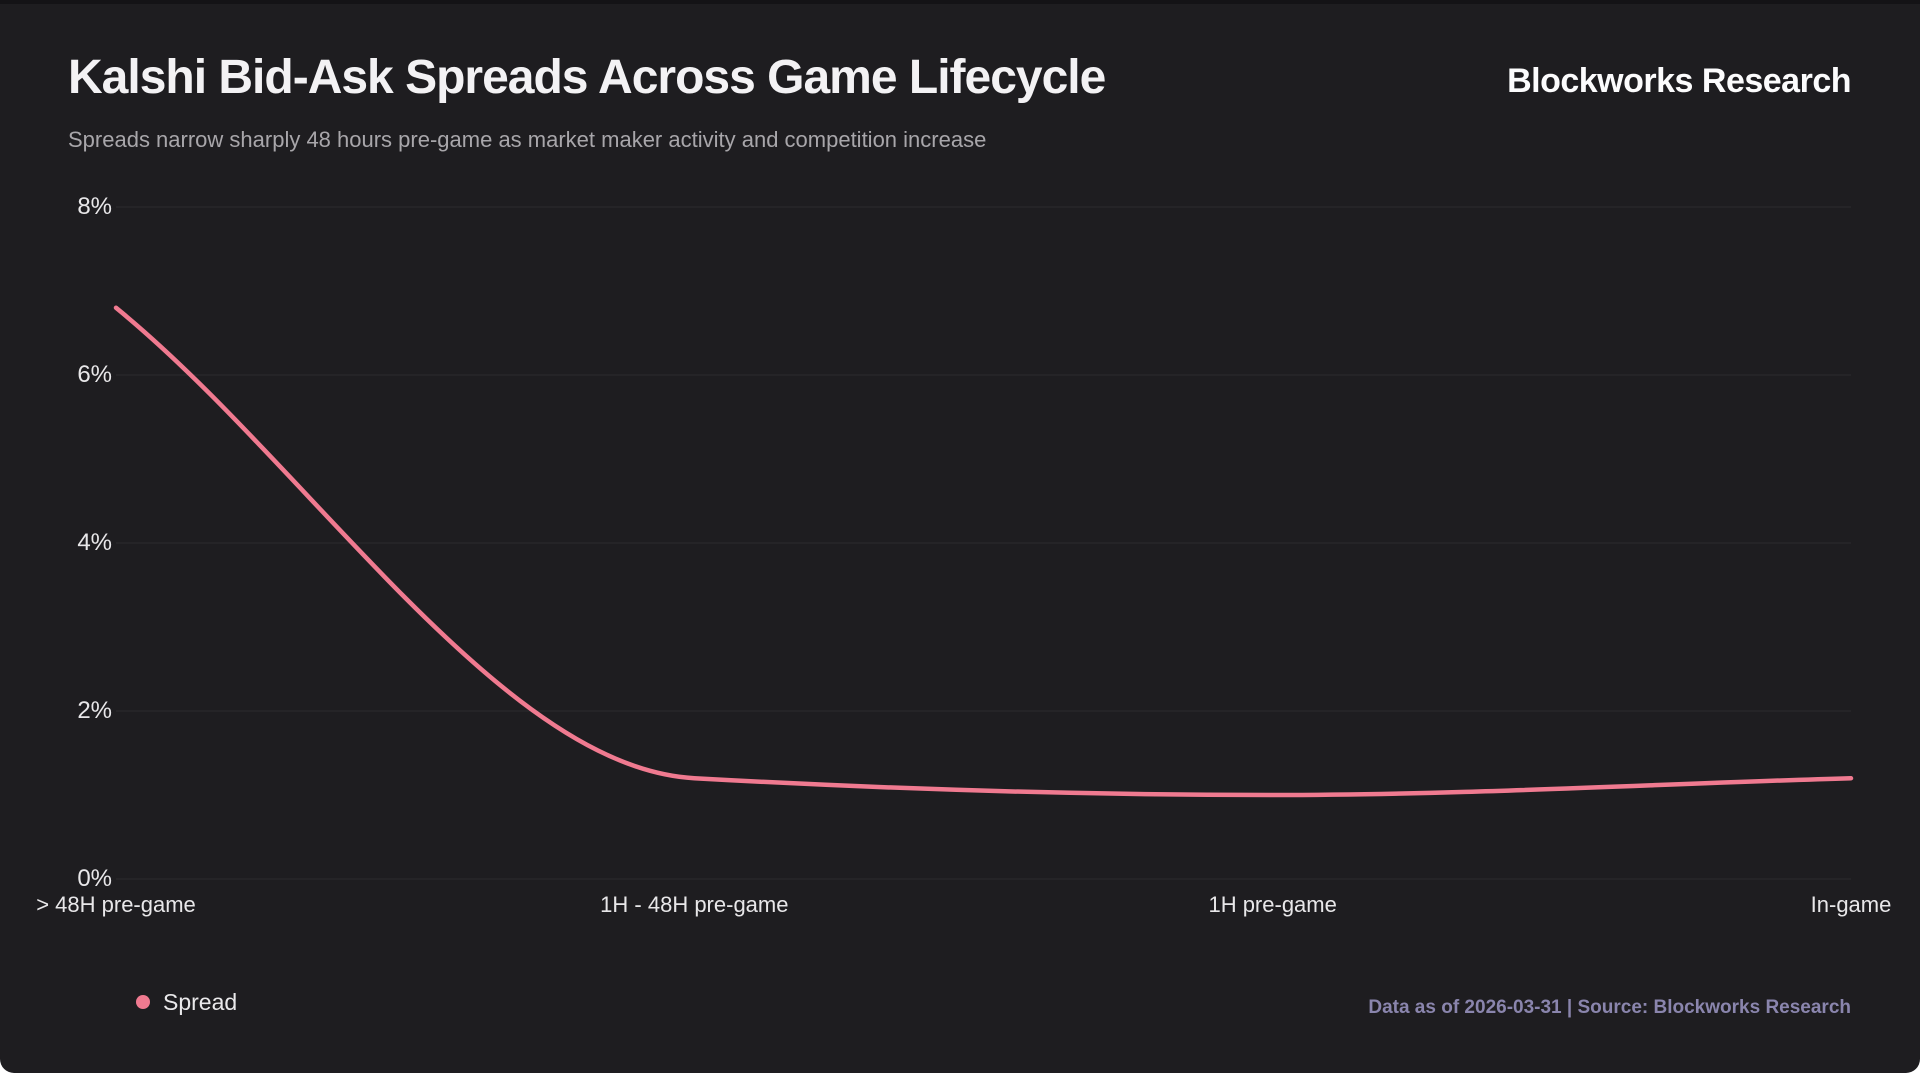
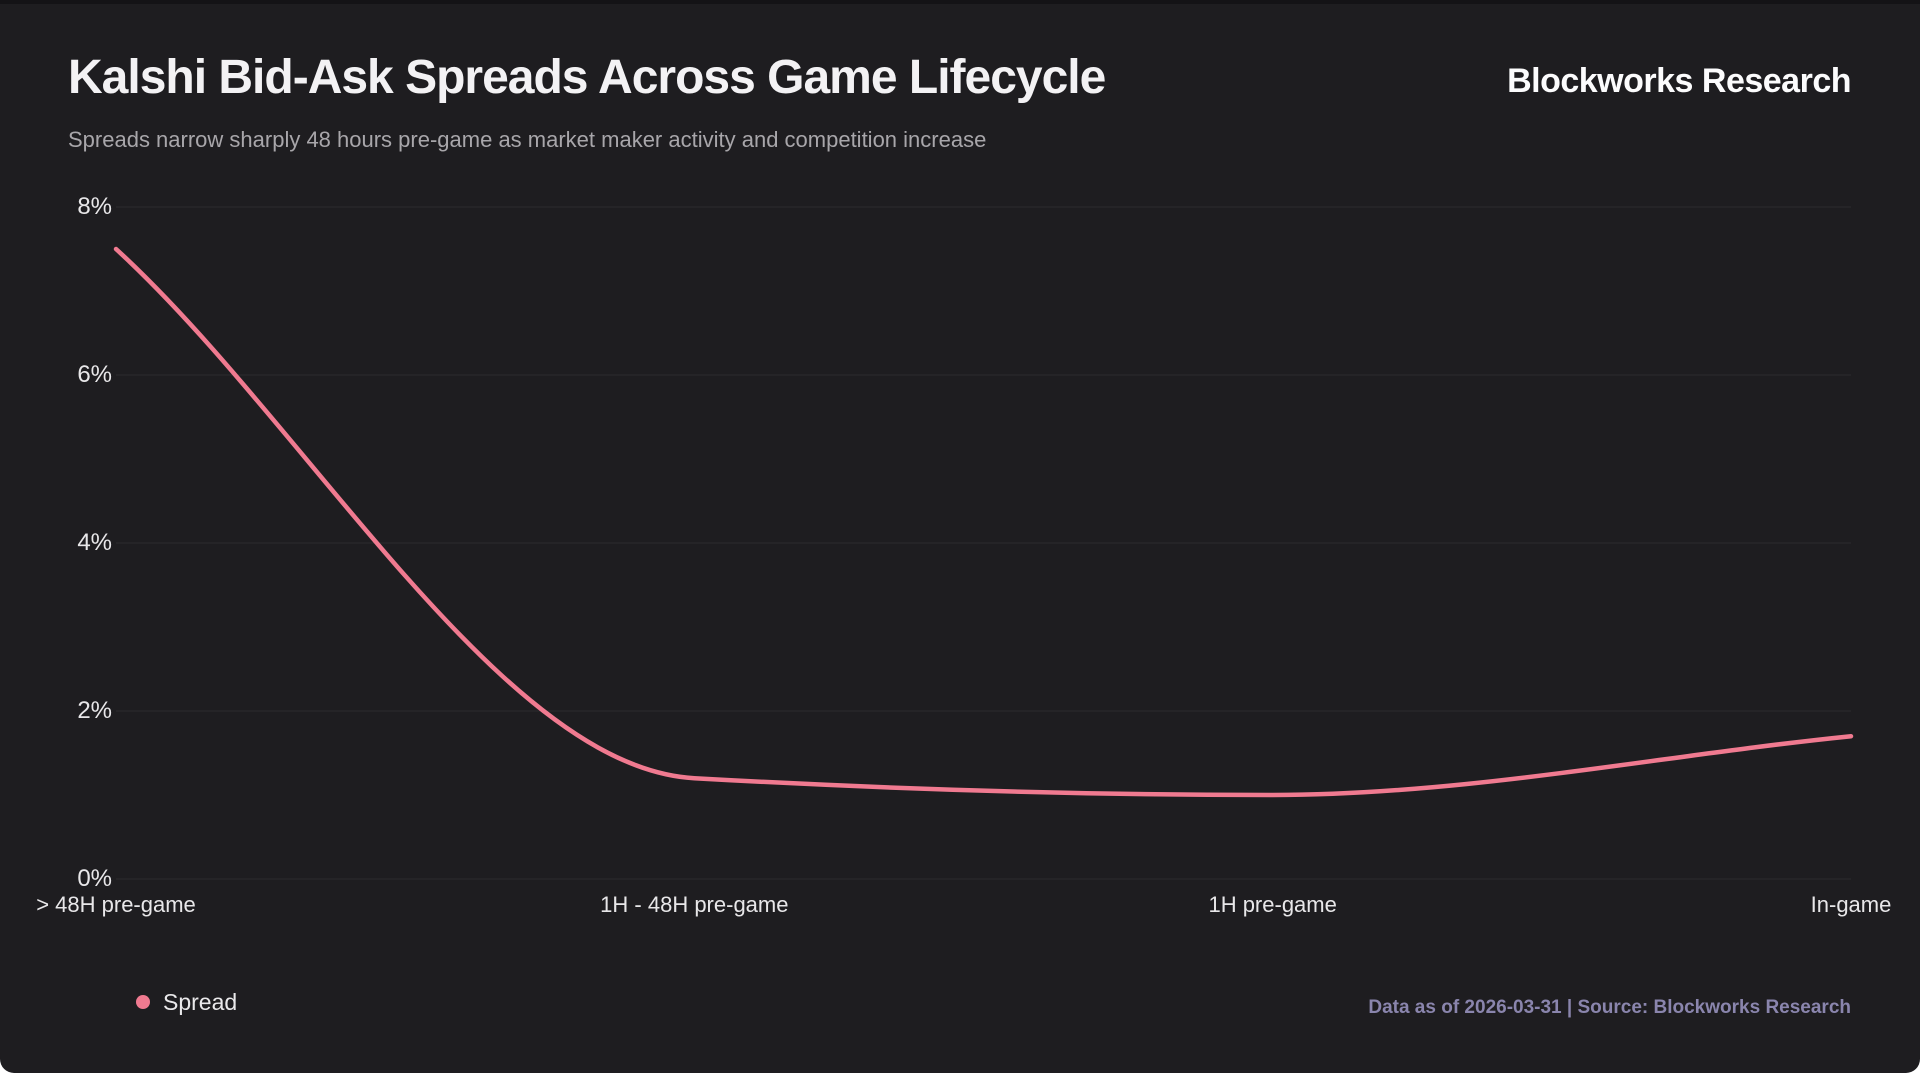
> 48H pre-game: 6.8% -> 7.5%
In-game: 1.2% -> 1.7%
